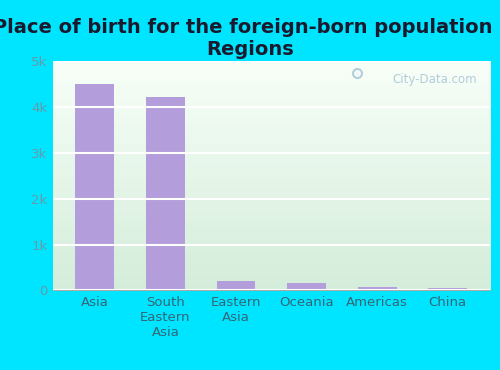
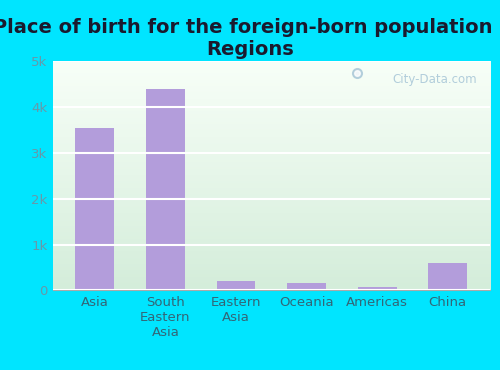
Asia: 4.50k -> 3.55k
South Eastern Asia: 4.22k -> 4.40k
China: 0.05k -> 0.60k
